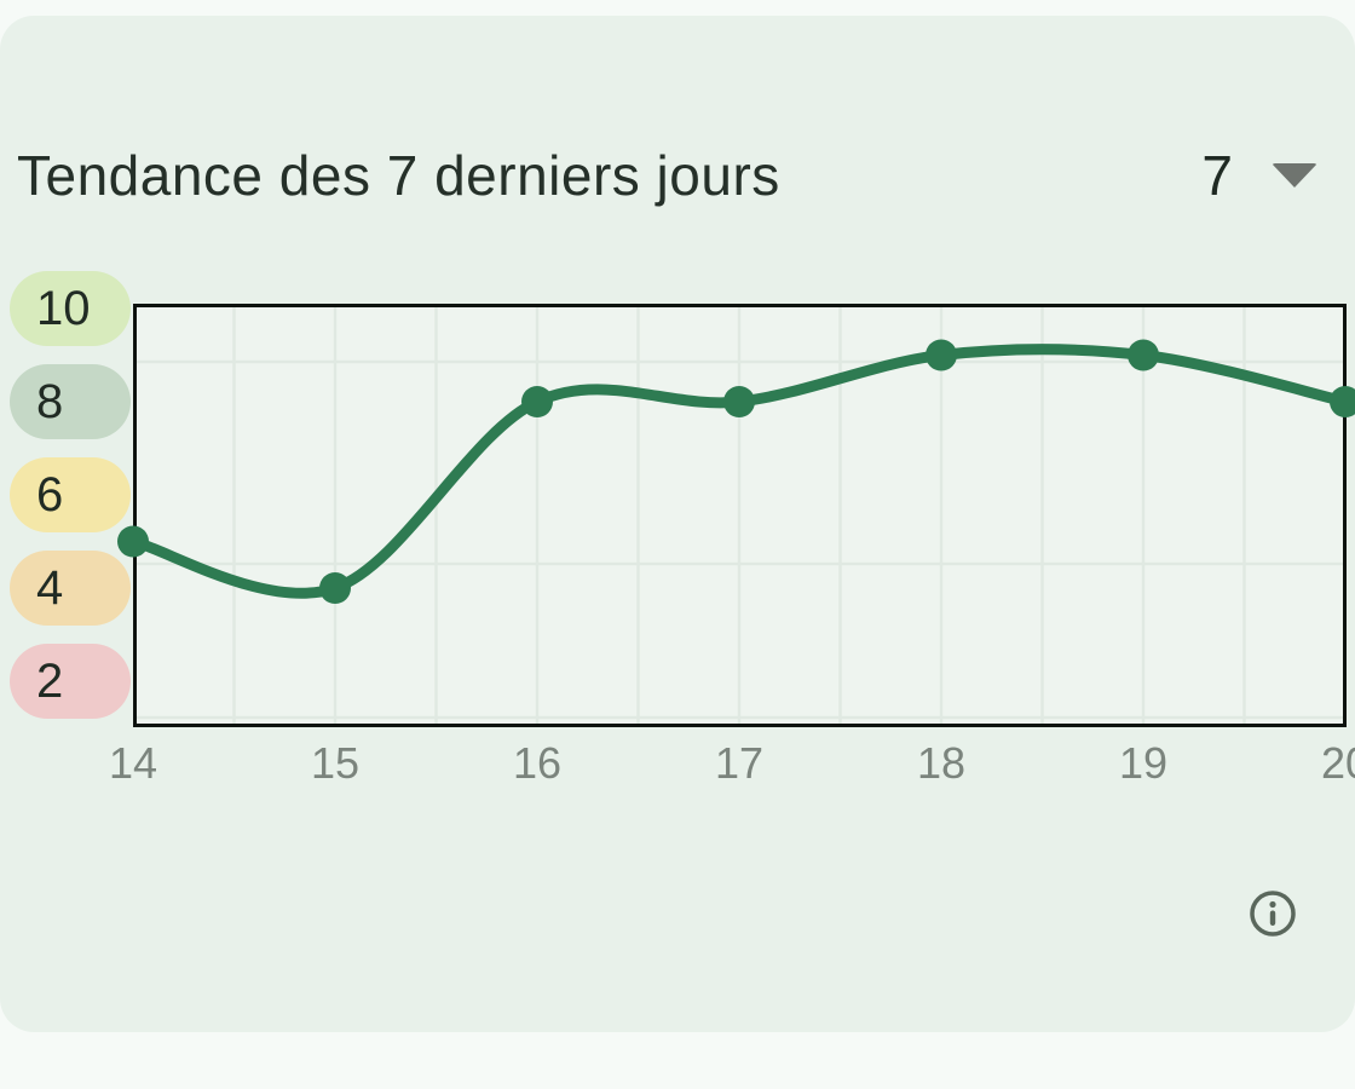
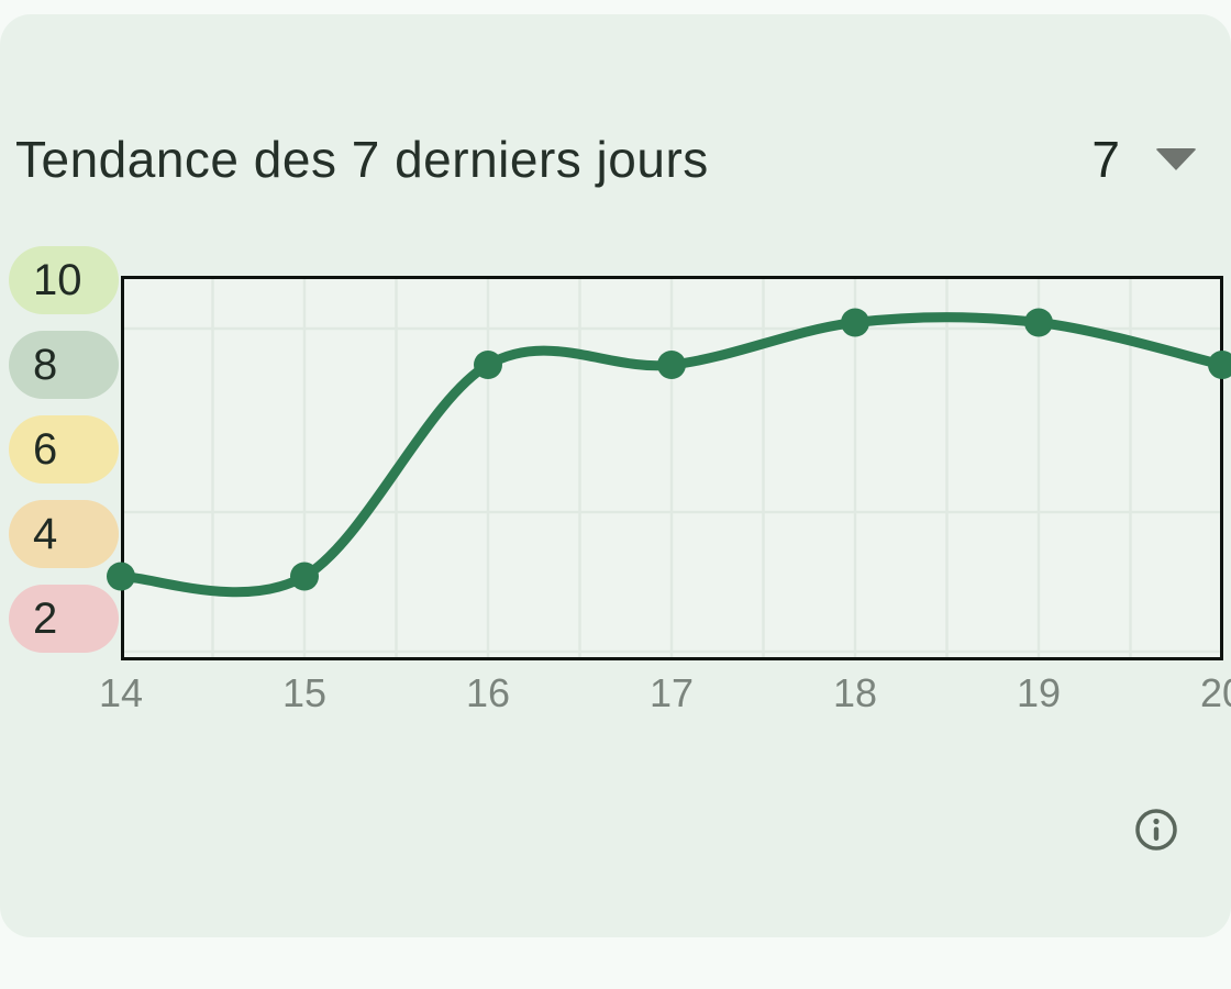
14: 5 -> 3
15: 4 -> 3
